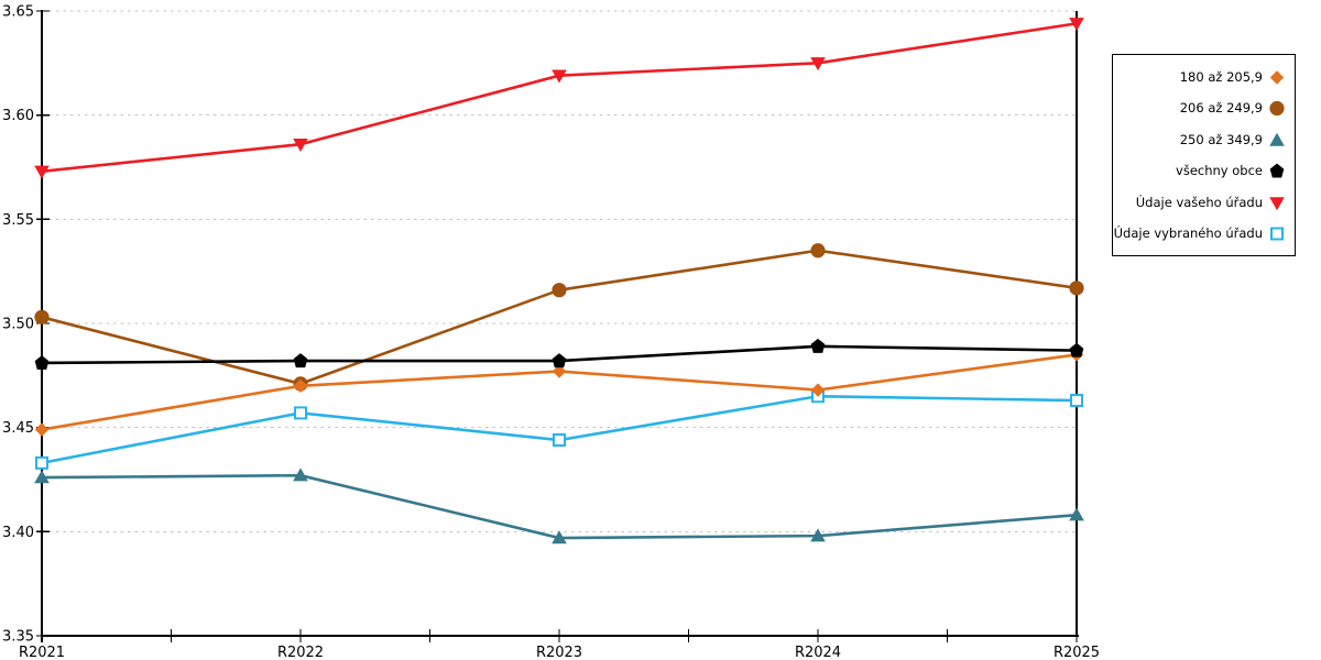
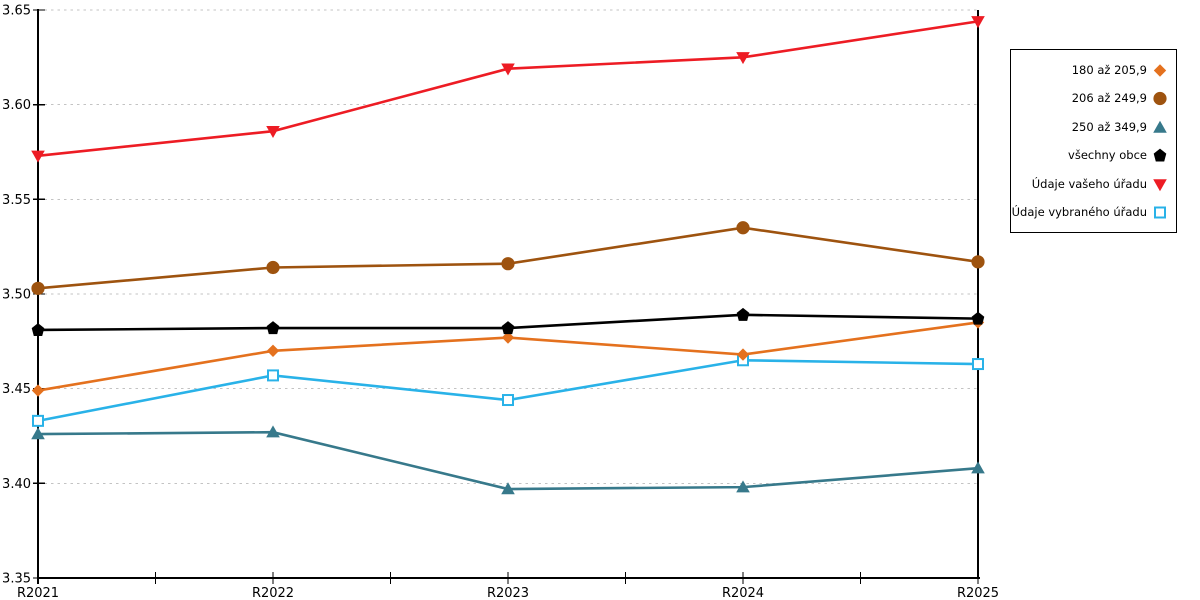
206 až 249,9/R2022: 3.471 -> 3.514
